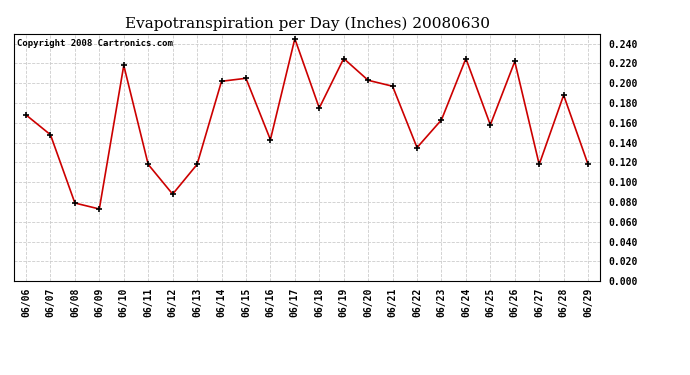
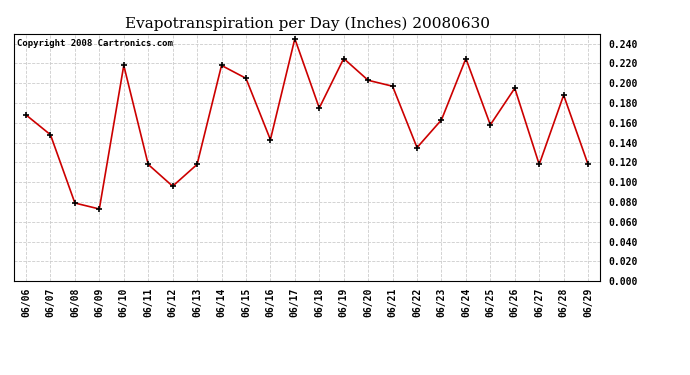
06/12: 0.088 -> 0.096
06/14: 0.202 -> 0.218
06/26: 0.222 -> 0.195
